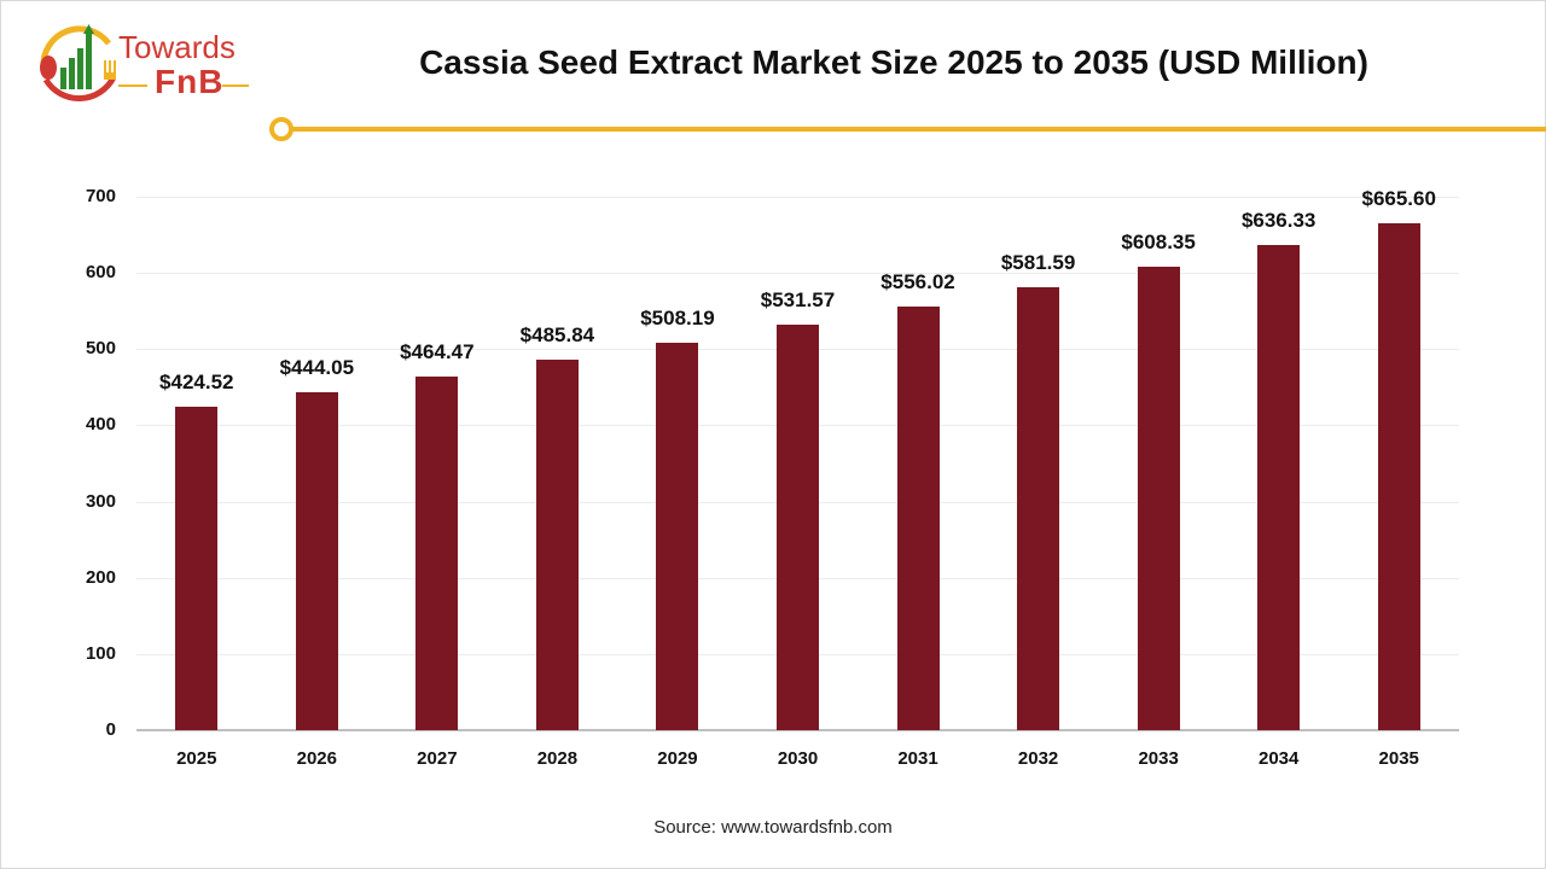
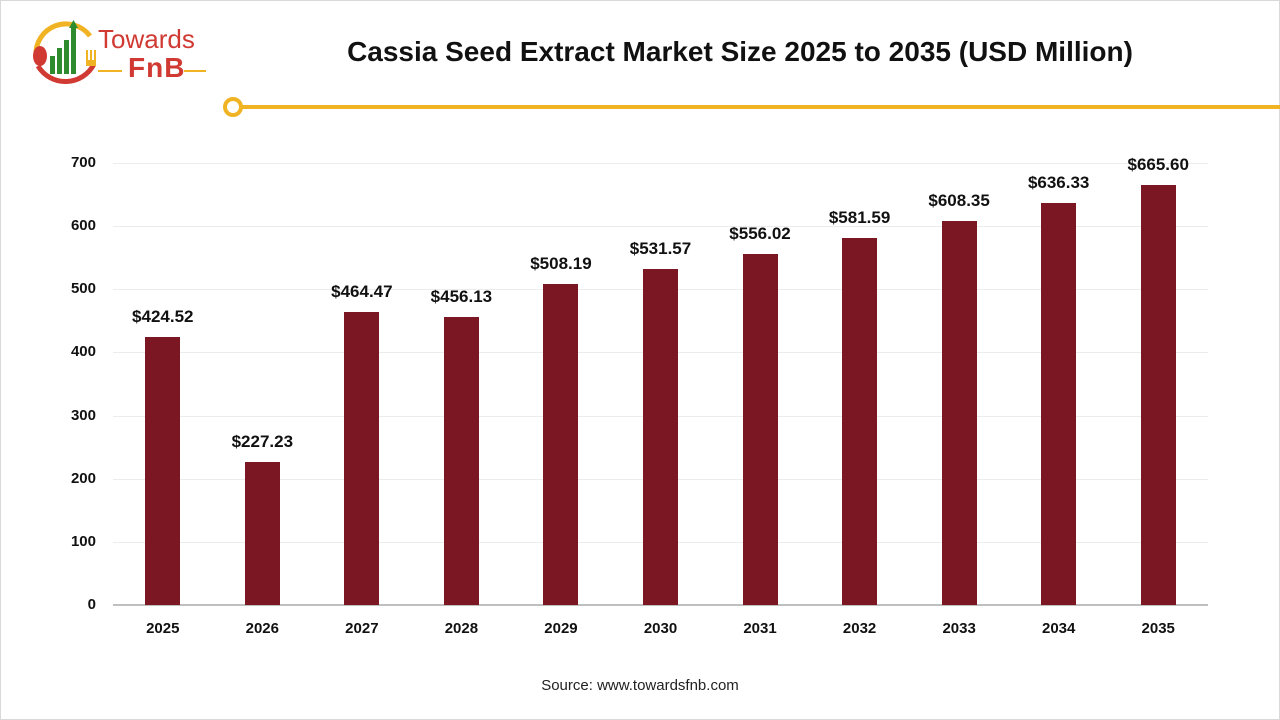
2026: $444.05 -> $227.23
2028: $485.84 -> $456.13
